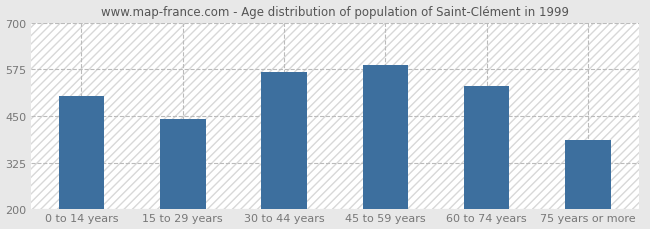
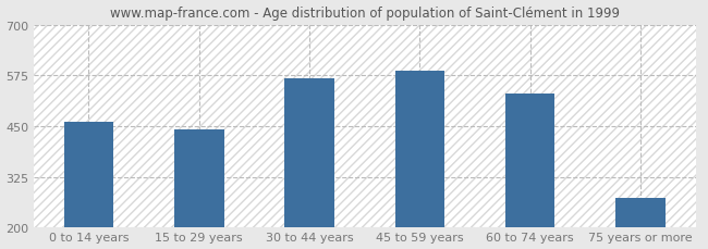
0 to 14 years: 505 -> 460
75 years or more: 385 -> 272
